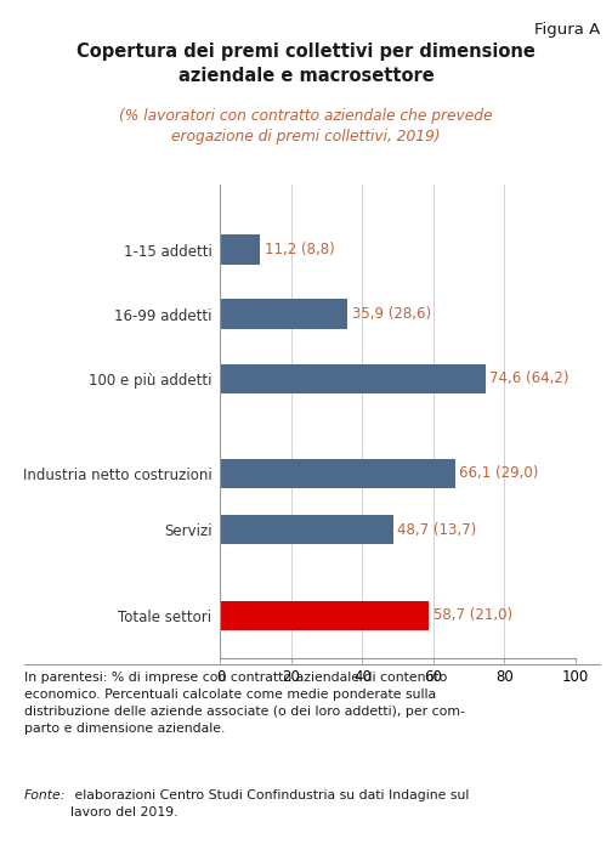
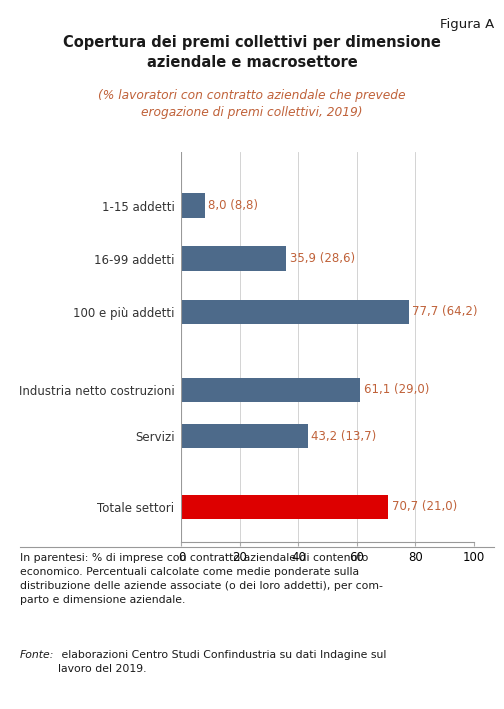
1-15 addetti: 11,2 -> 8,0
100 e più addetti: 74,6 -> 77,7
Industria netto costruzioni: 66,1 -> 61,1
Servizi: 48,7 -> 43,2
Totale settori: 58,7 -> 70,7
